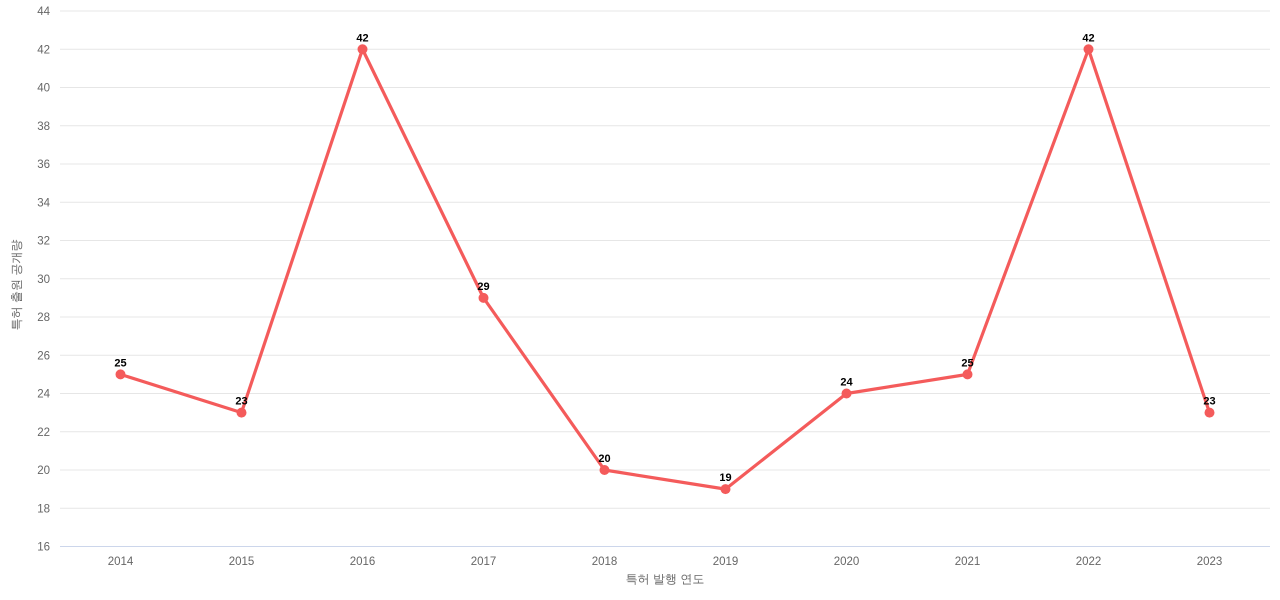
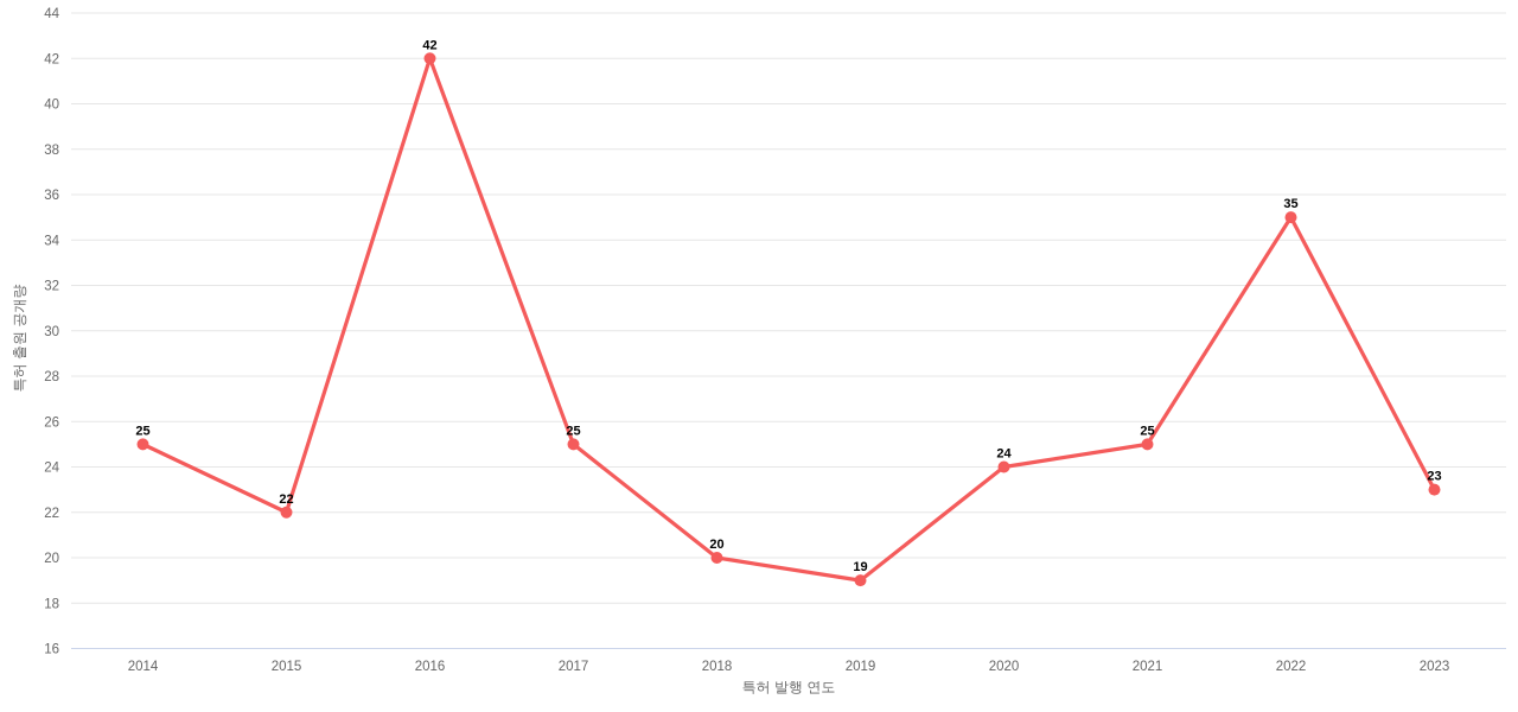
2015: 23 -> 22
2017: 29 -> 25
2022: 42 -> 35
